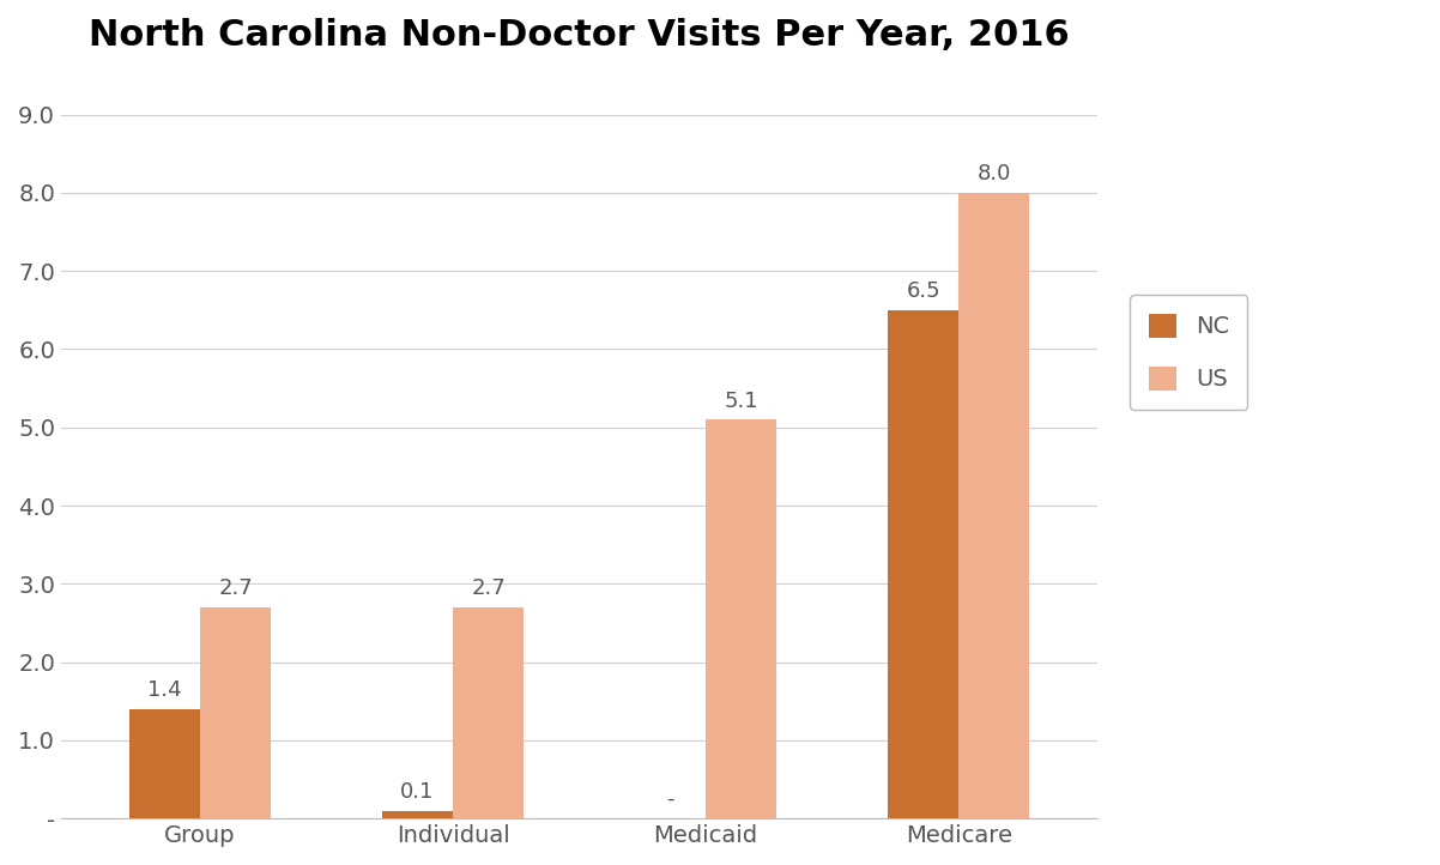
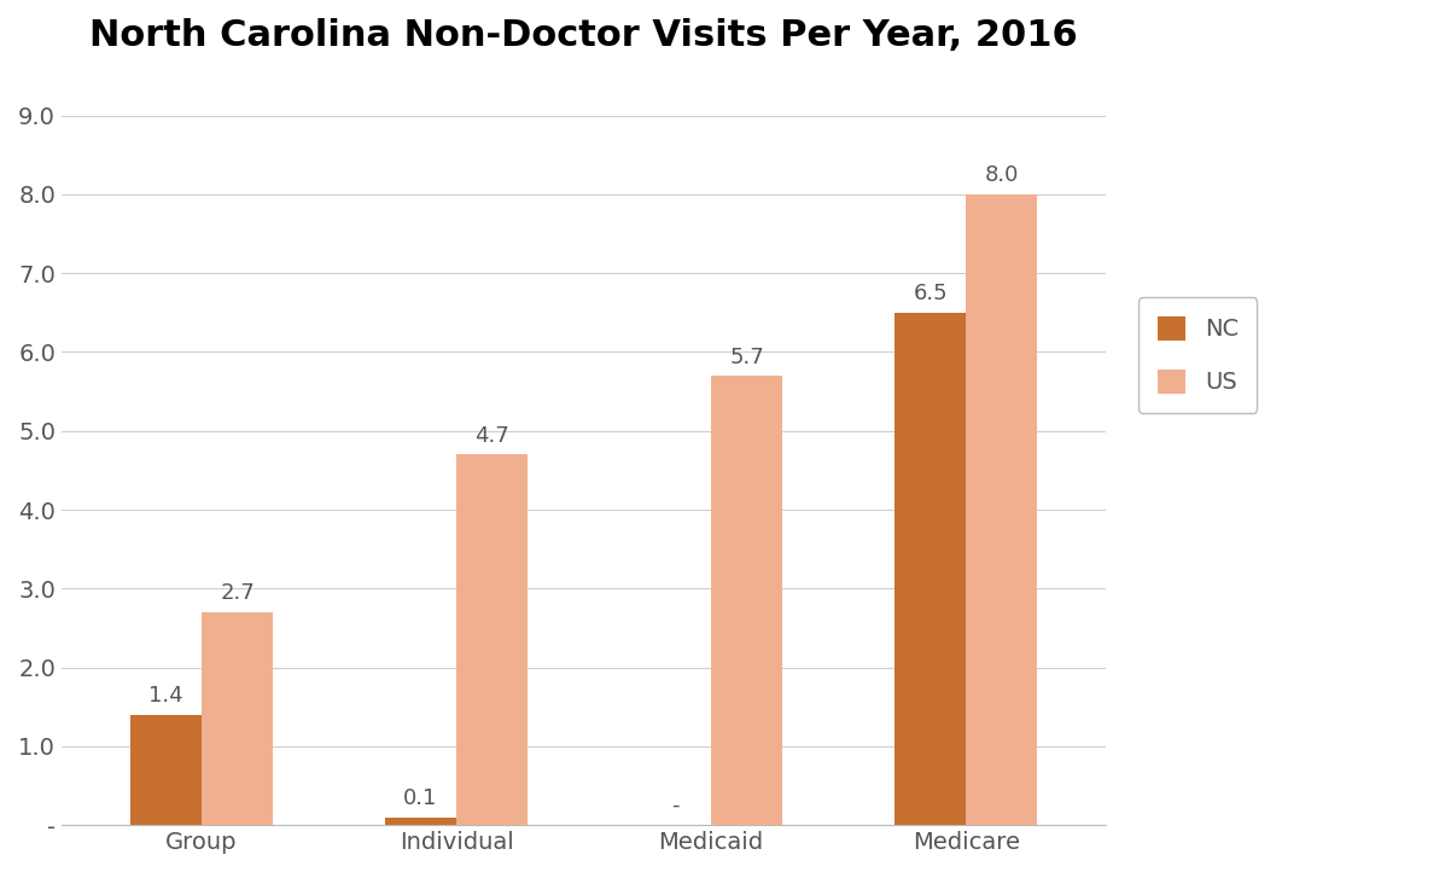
US/Individual: 2.7 -> 4.7
US/Medicaid: 5.1 -> 5.7
